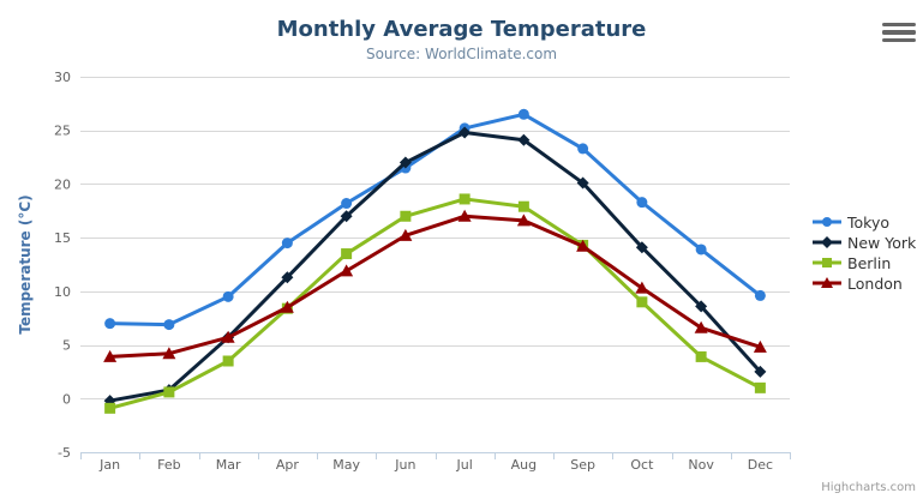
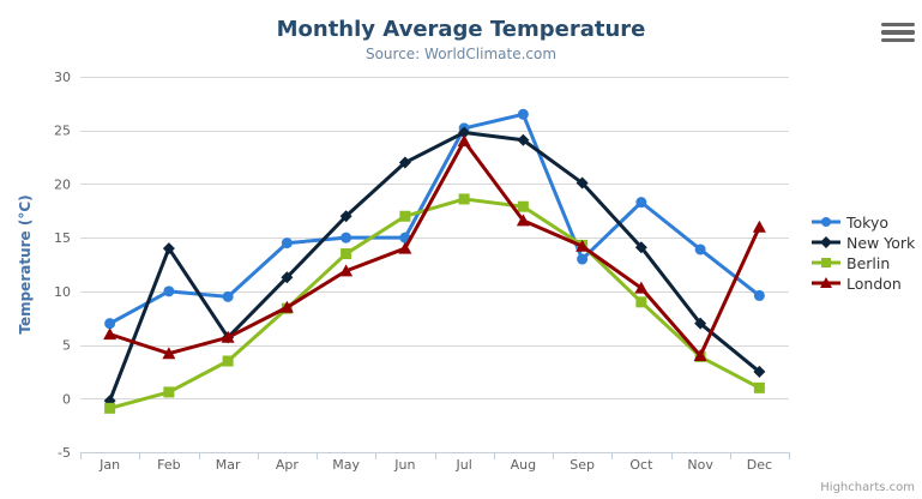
London/Jan: 4 -> 6
Tokyo/Feb: 7 -> 10
New York/Feb: 1 -> 14
Tokyo/May: 18 -> 15
Tokyo/Jun: 22 -> 15
London/Jun: 15 -> 14
London/Jul: 17 -> 24
Tokyo/Sep: 23 -> 13
New York/Nov: 9 -> 7
London/Nov: 7 -> 4
London/Dec: 5 -> 16
